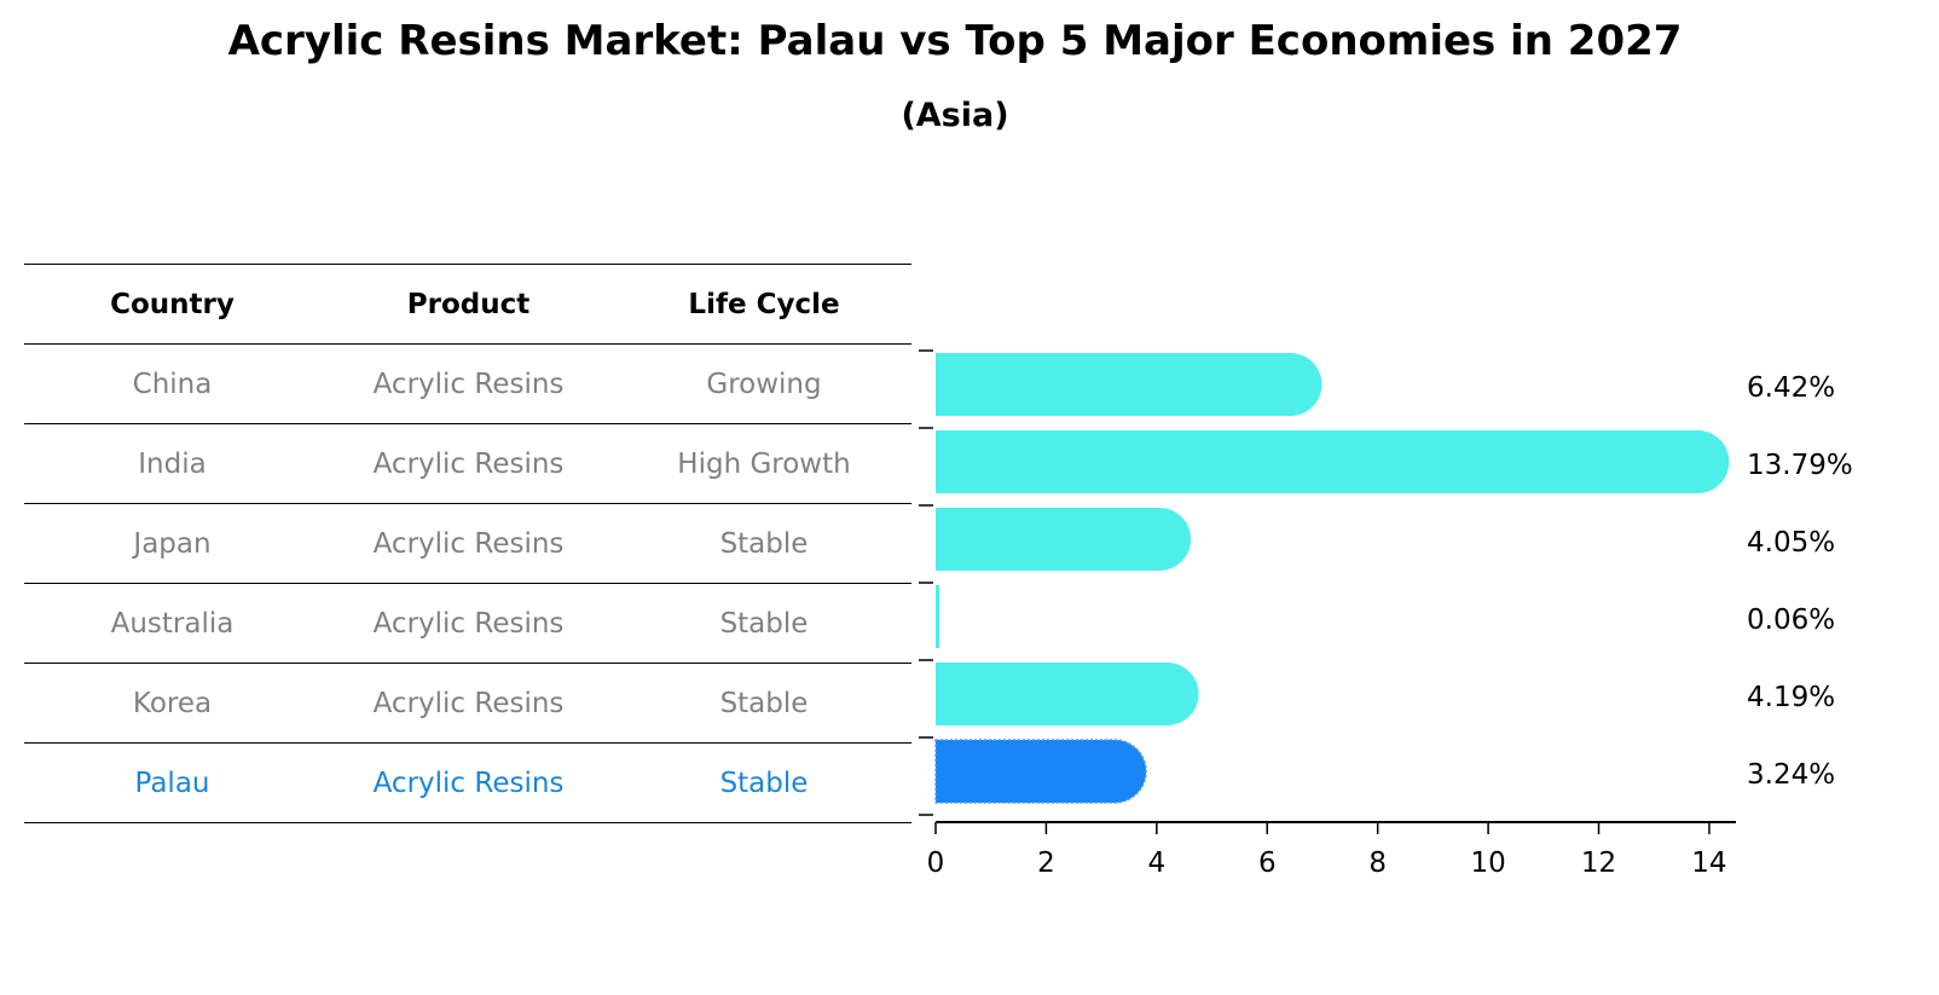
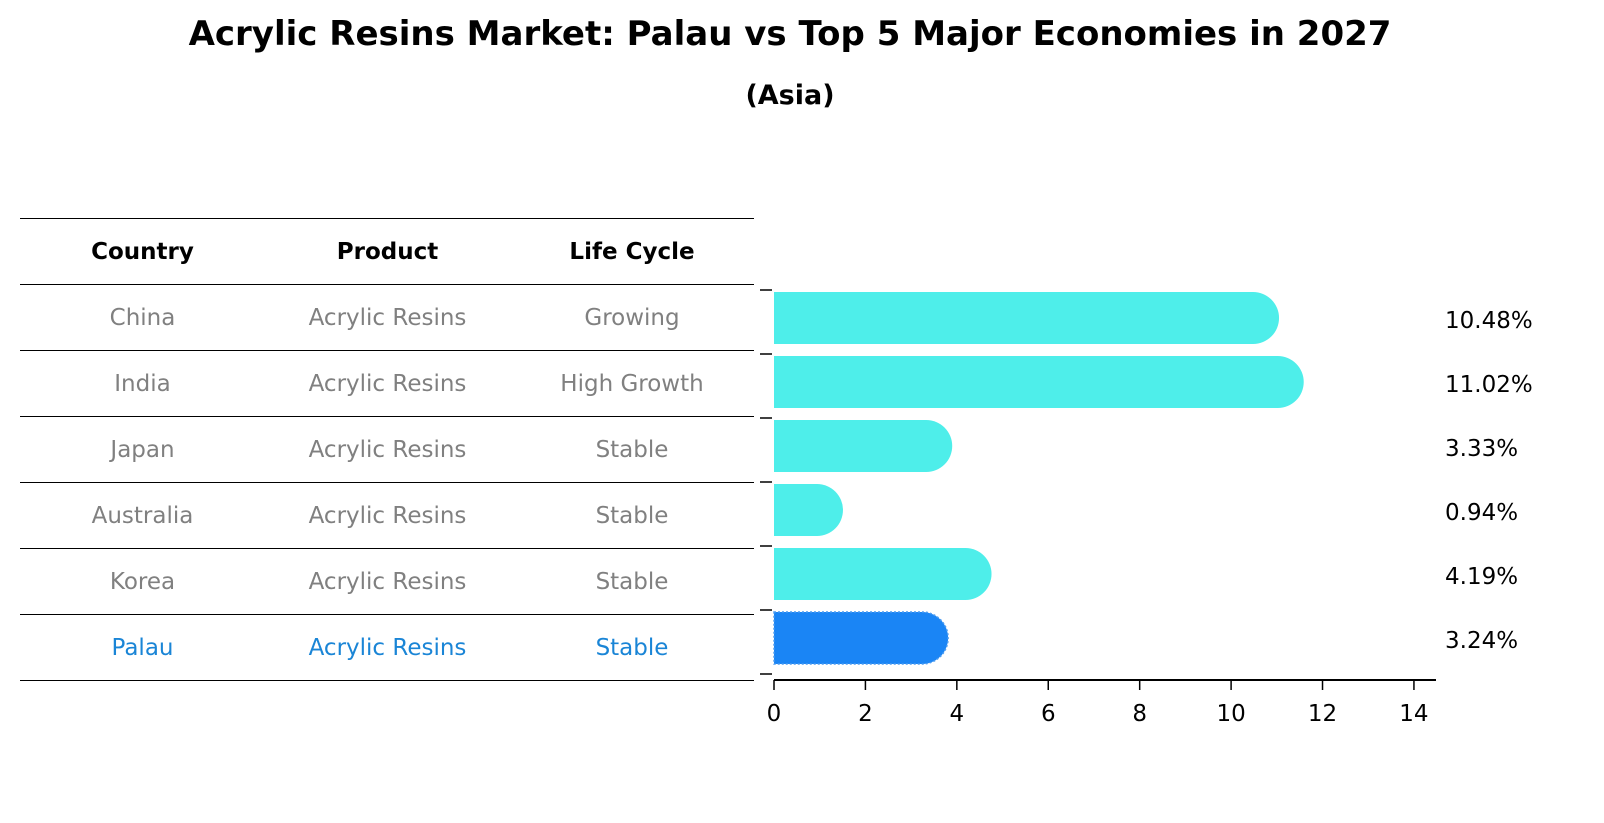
China: 6.42% -> 10.48%
India: 13.79% -> 11.02%
Japan: 4.05% -> 3.33%
Australia: 0.06% -> 0.94%
